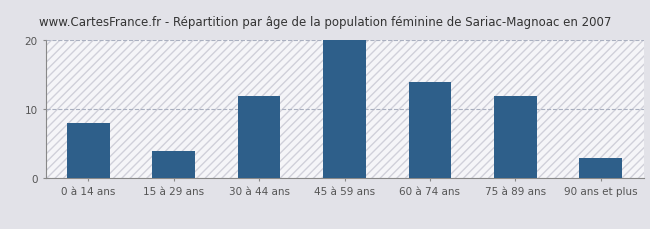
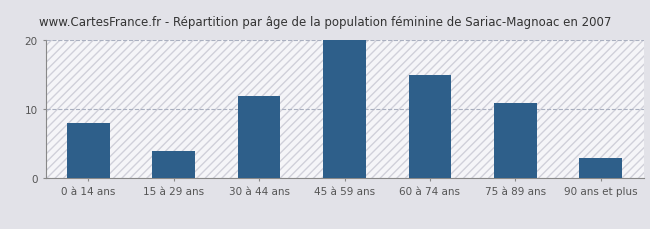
60 à 74 ans: 14 -> 15
75 à 89 ans: 12 -> 11
